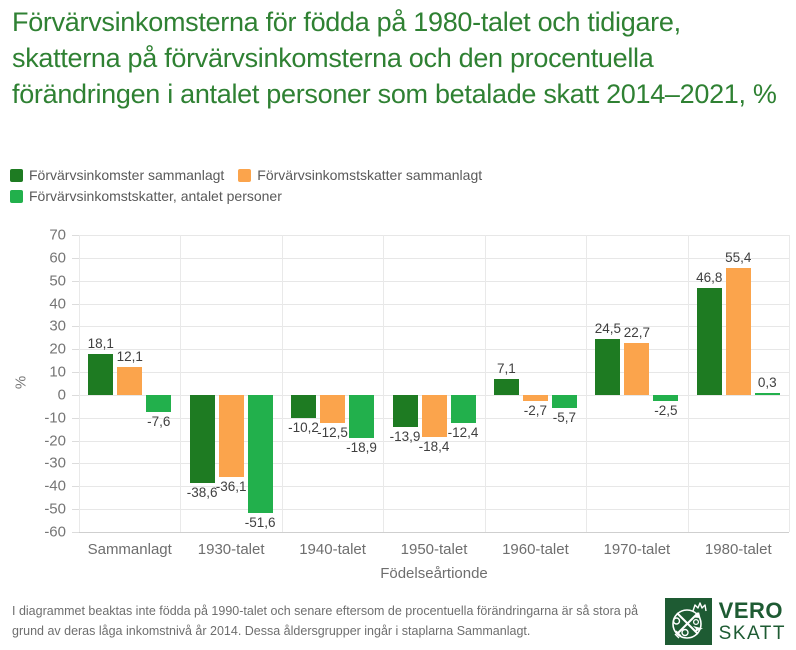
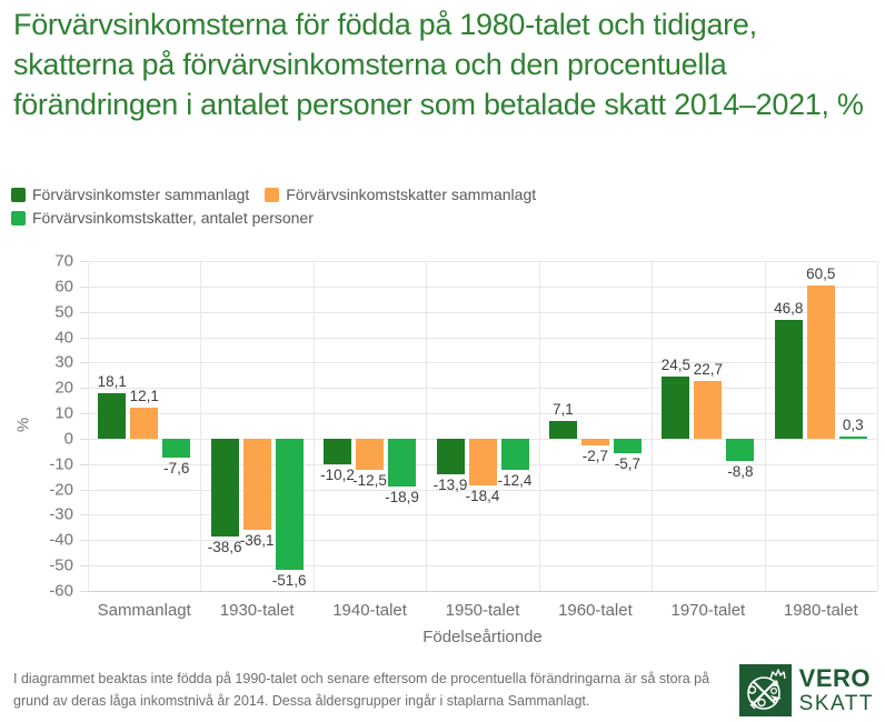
Förvärvsinkomstskatter, antalet personer/1970-talet: -2,5 -> -8,8
Förvärvsinkomstskatter sammanlagt/1980-talet: 55,4 -> 60,5
